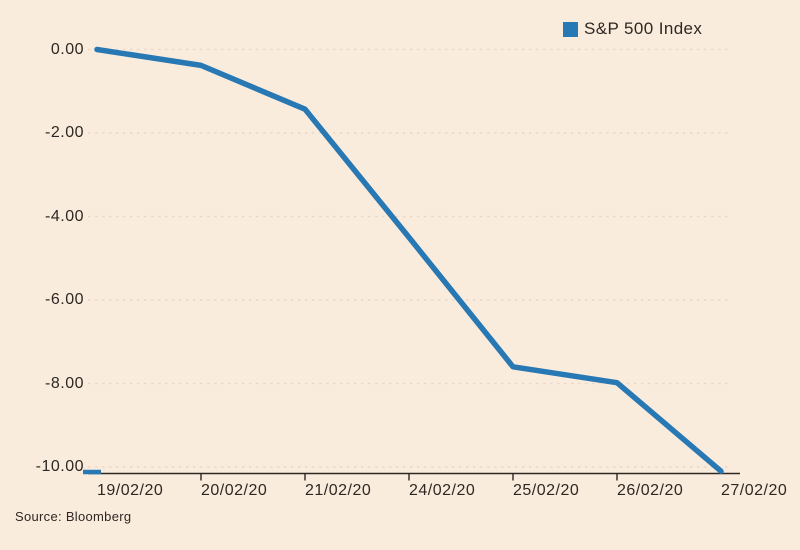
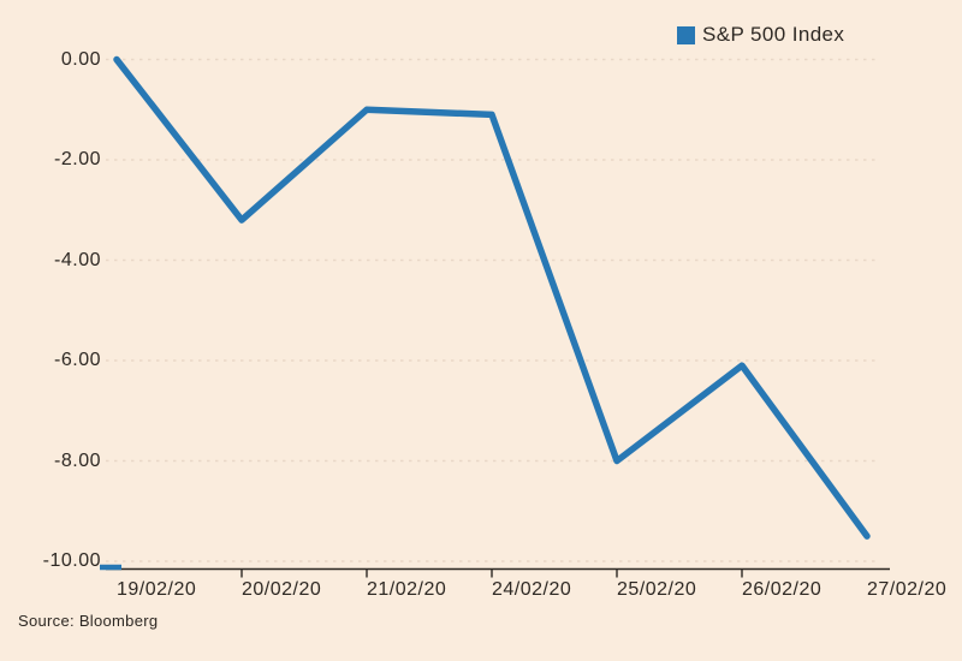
20/02/20: -0.4 -> -3.2
21/02/20: -1.4 -> -1.0
24/02/20: -4.5 -> -1.1
25/02/20: -7.6 -> -8.0
26/02/20: -8.0 -> -6.1
27/02/20: -10.1 -> -9.5
